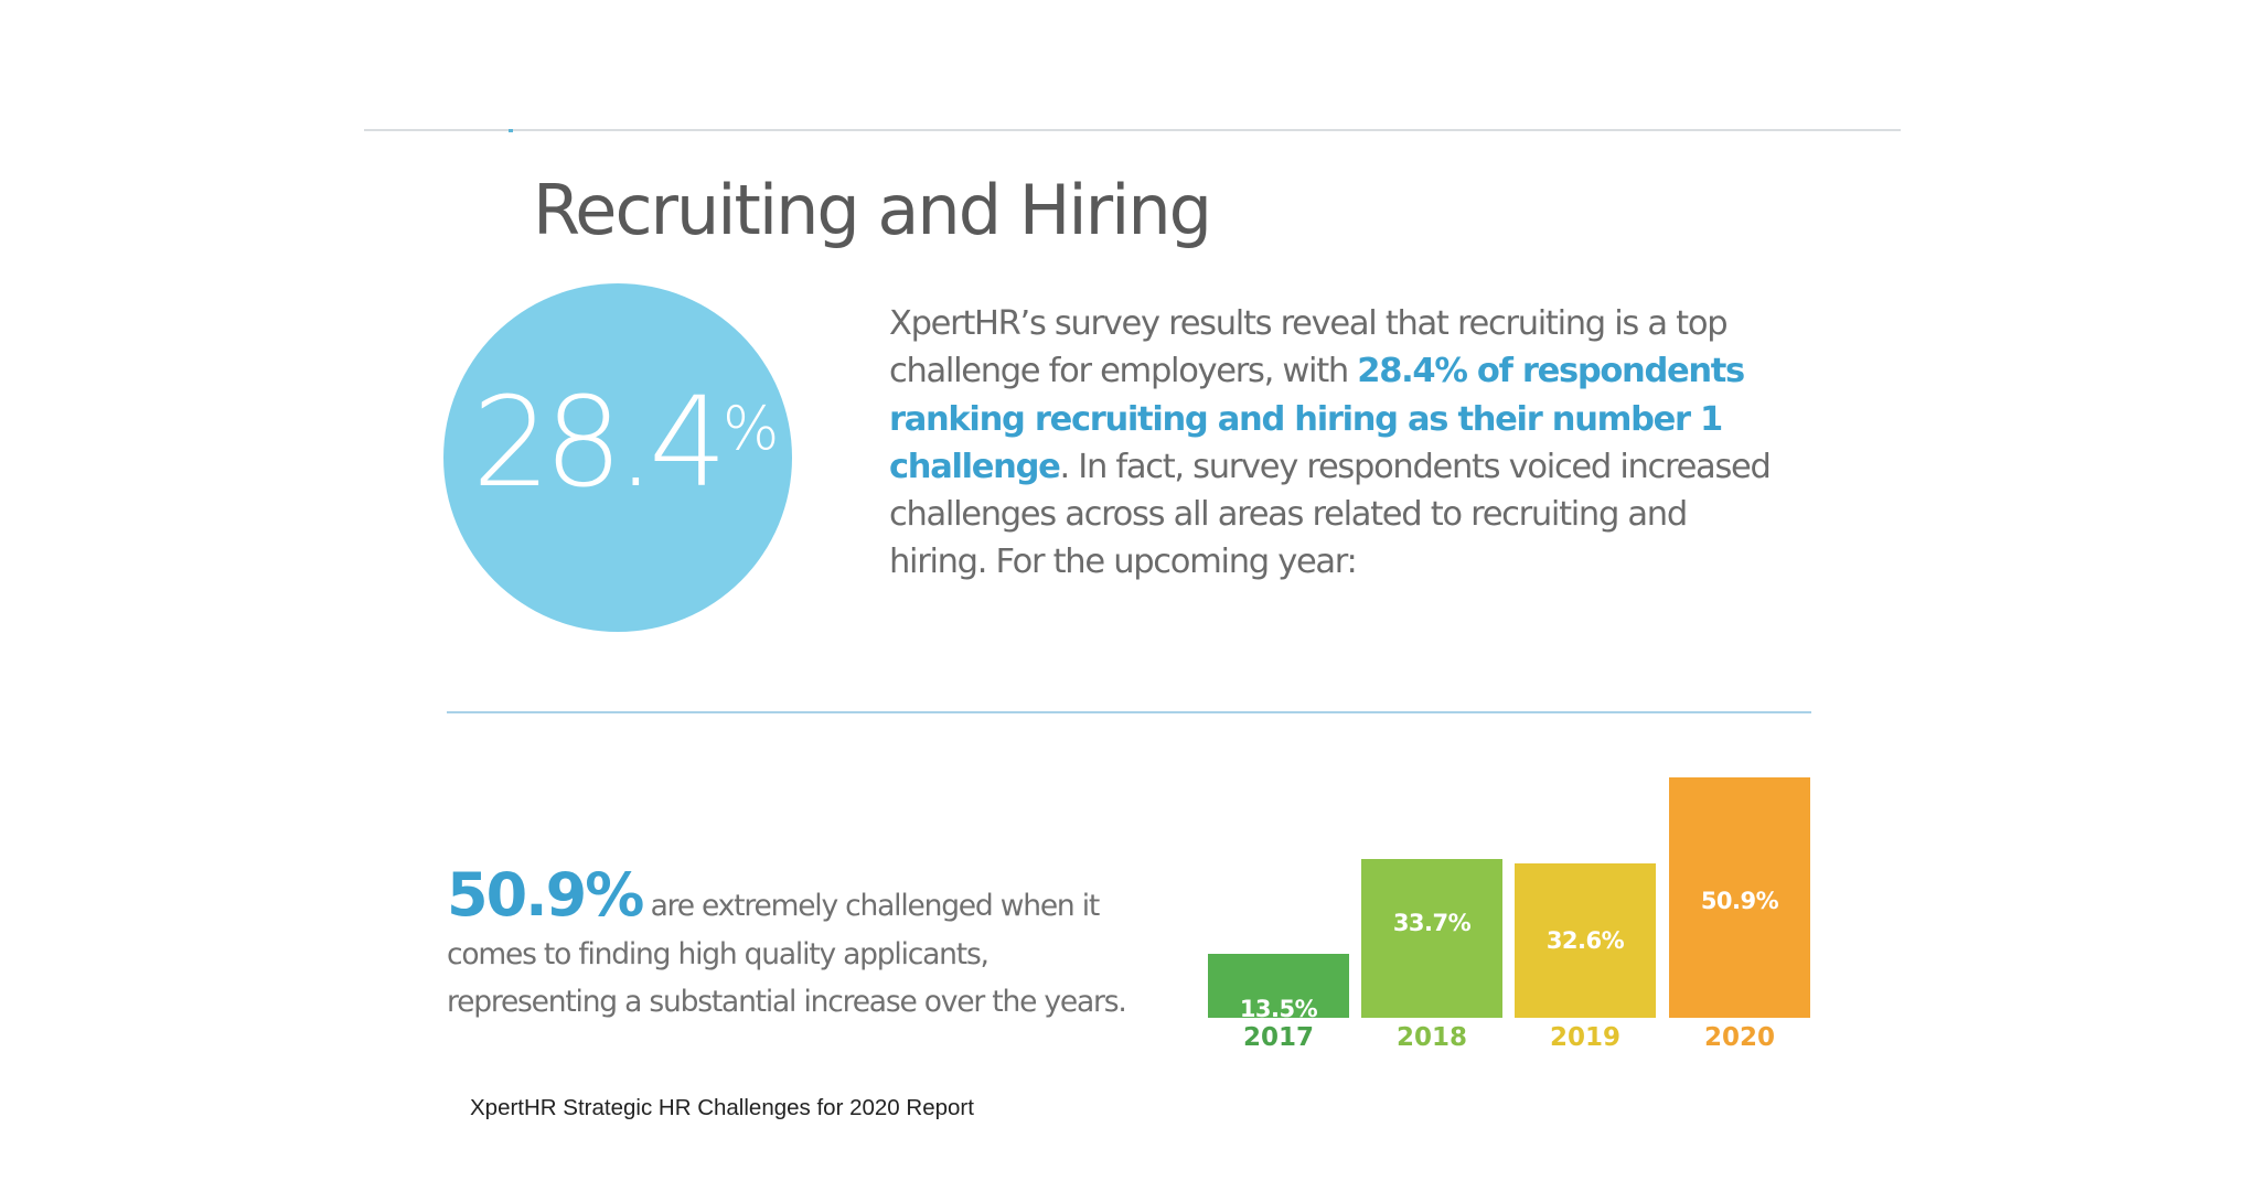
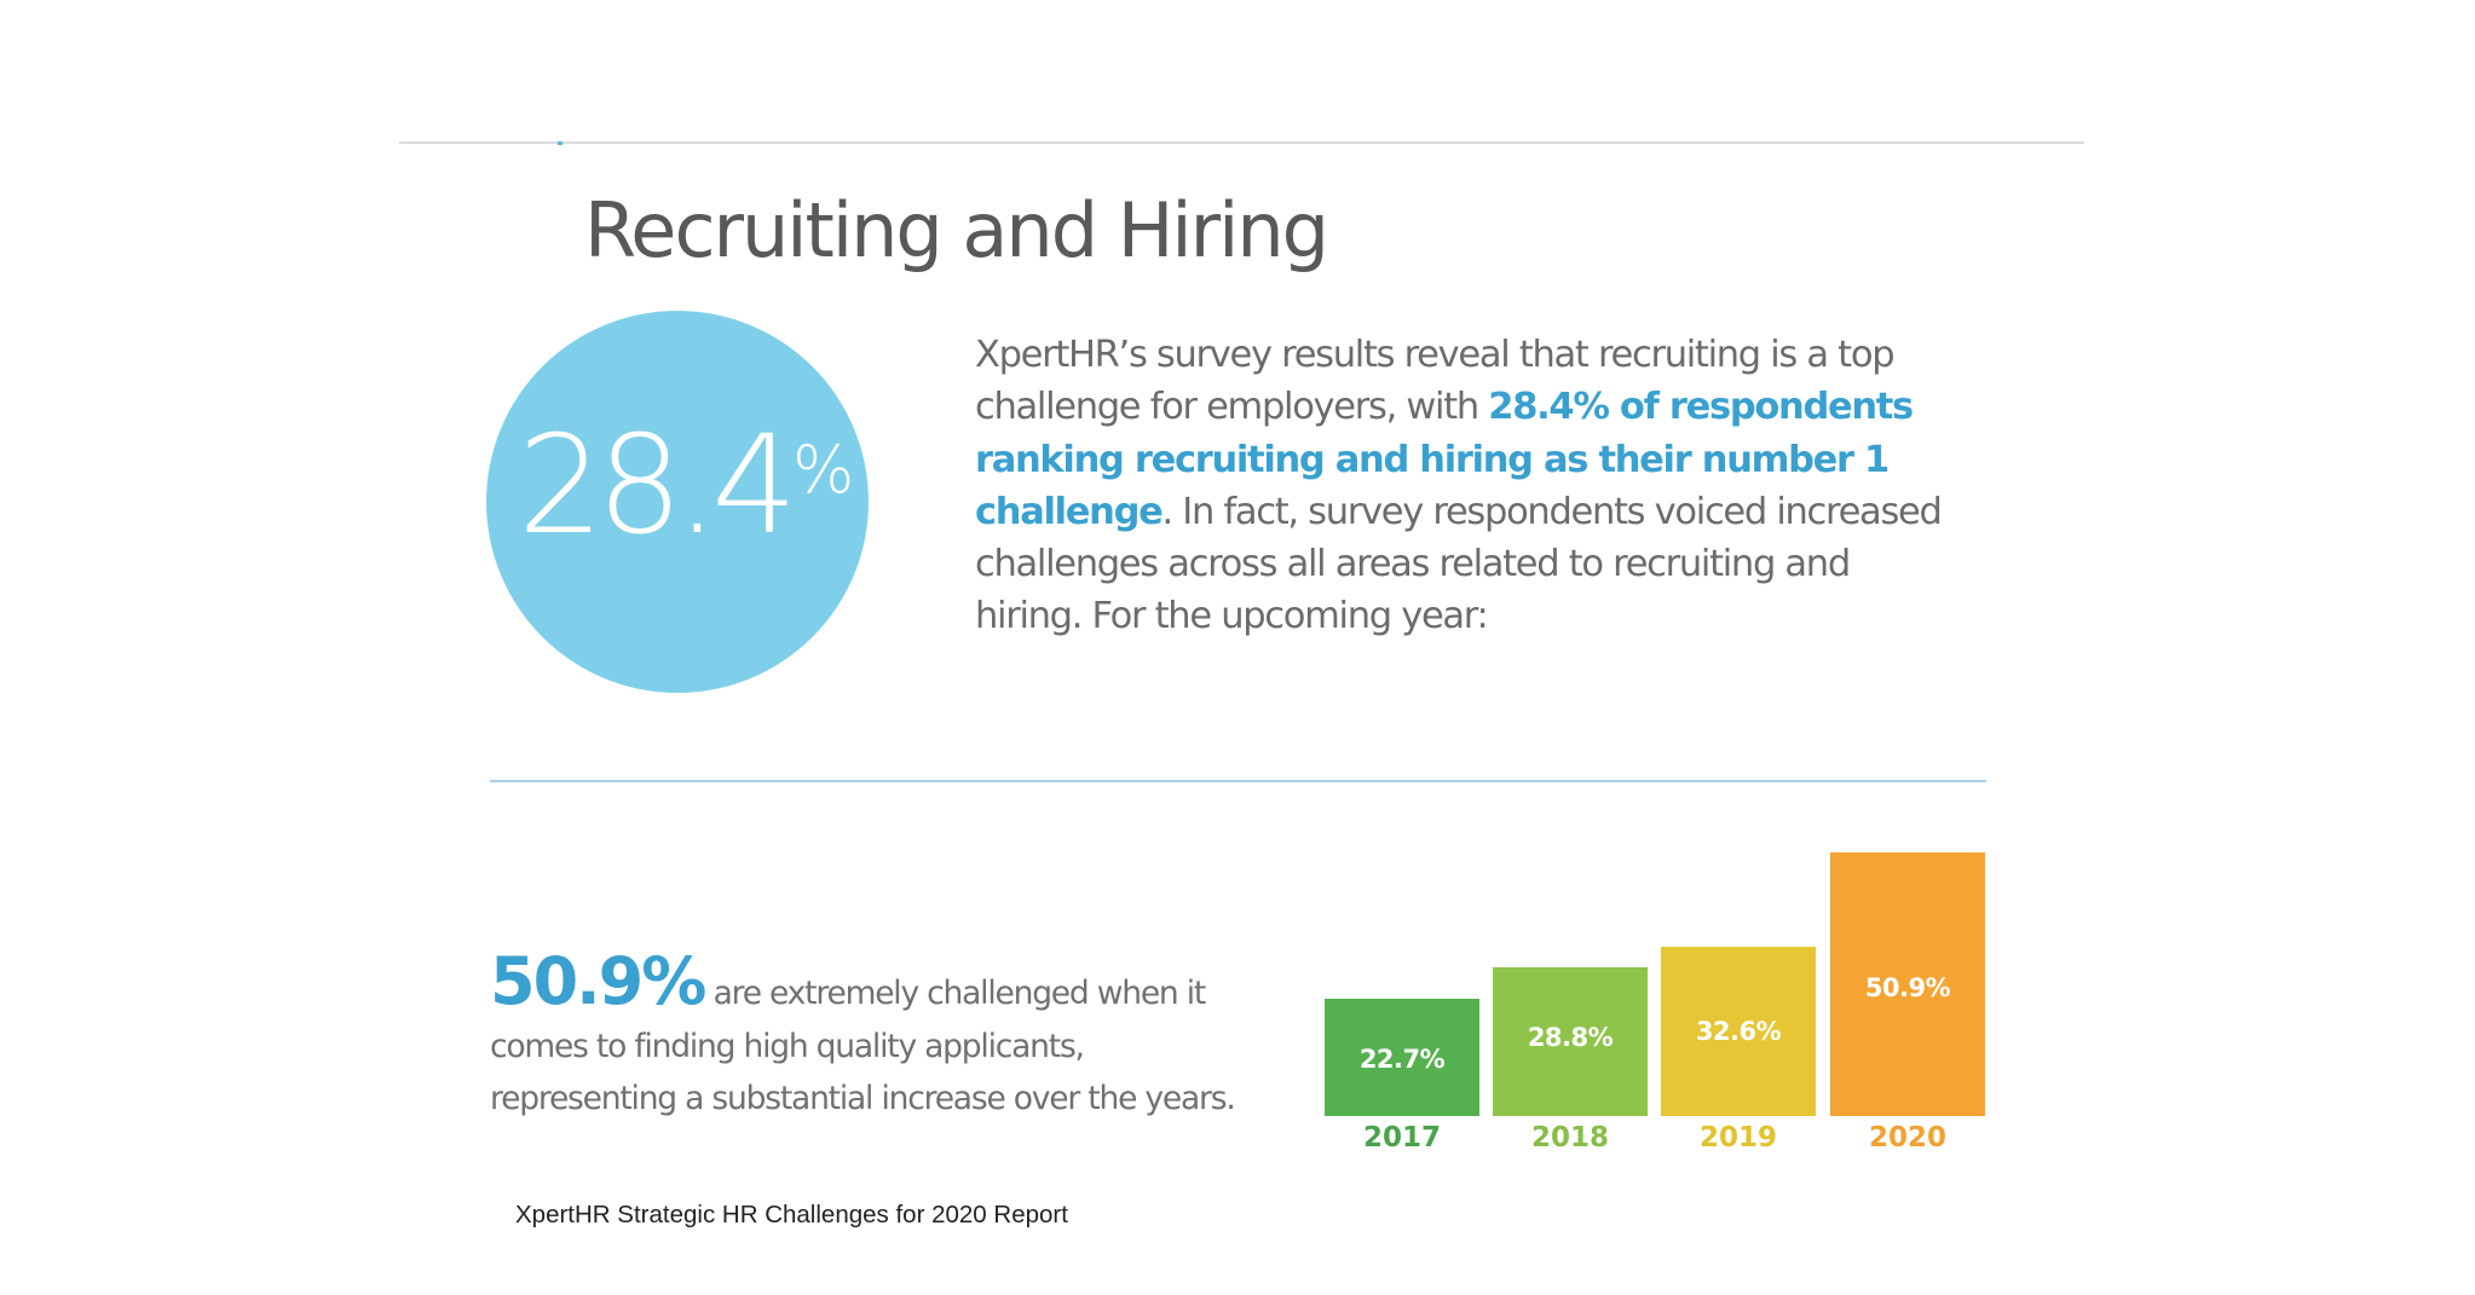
2017: 13.5% -> 22.7%
2018: 33.7% -> 28.8%
